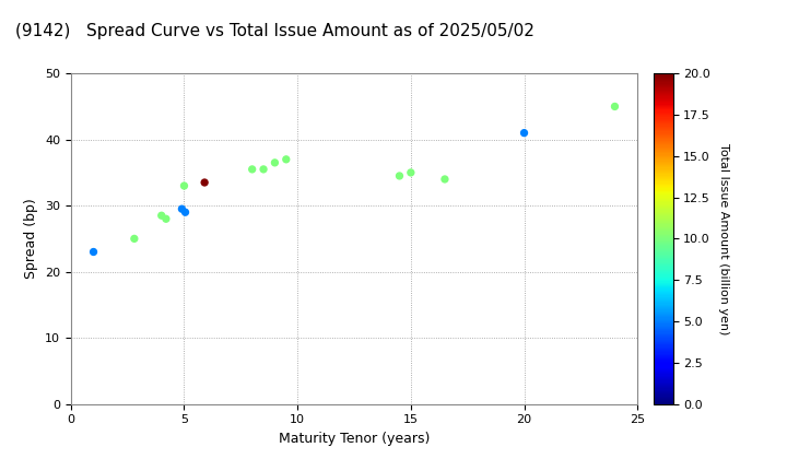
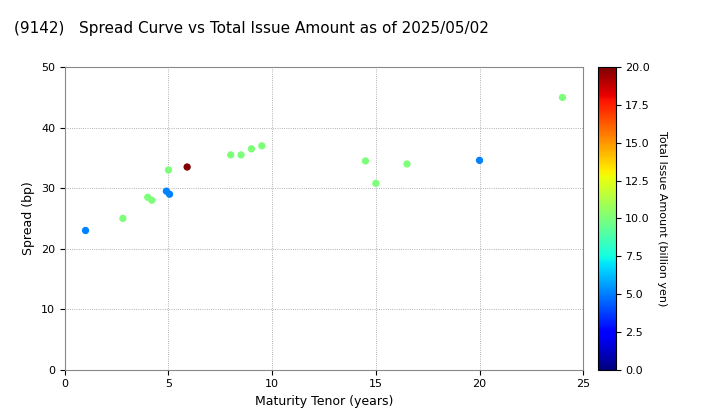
15: 35.0 -> 30.8
20: 41.0 -> 34.6
